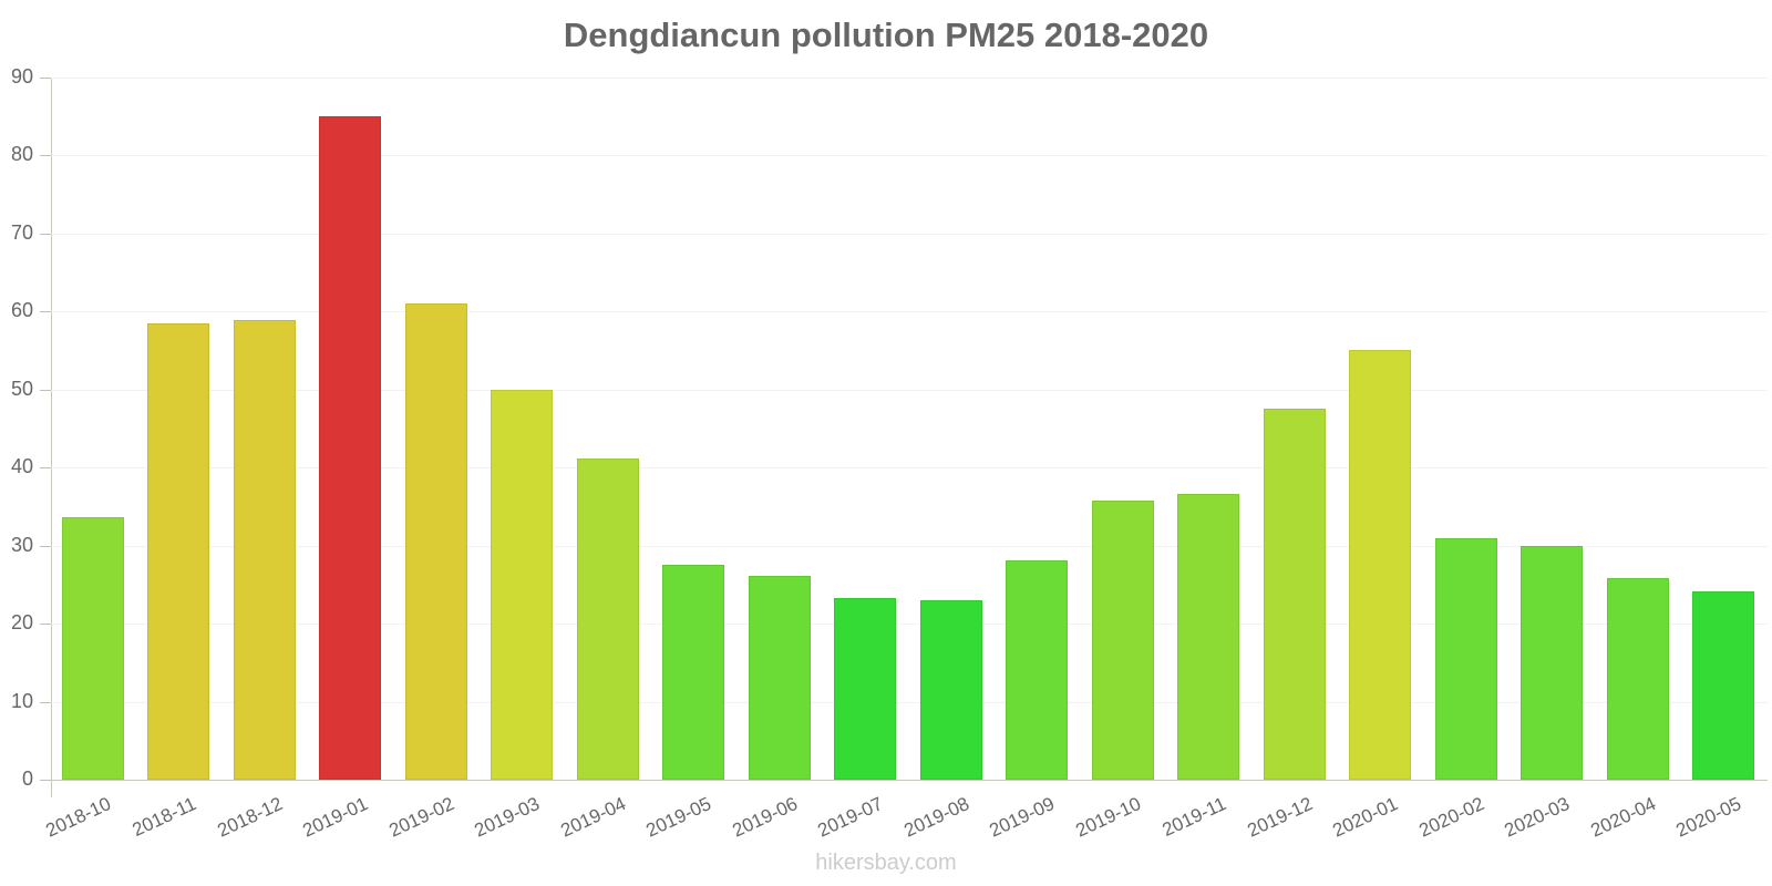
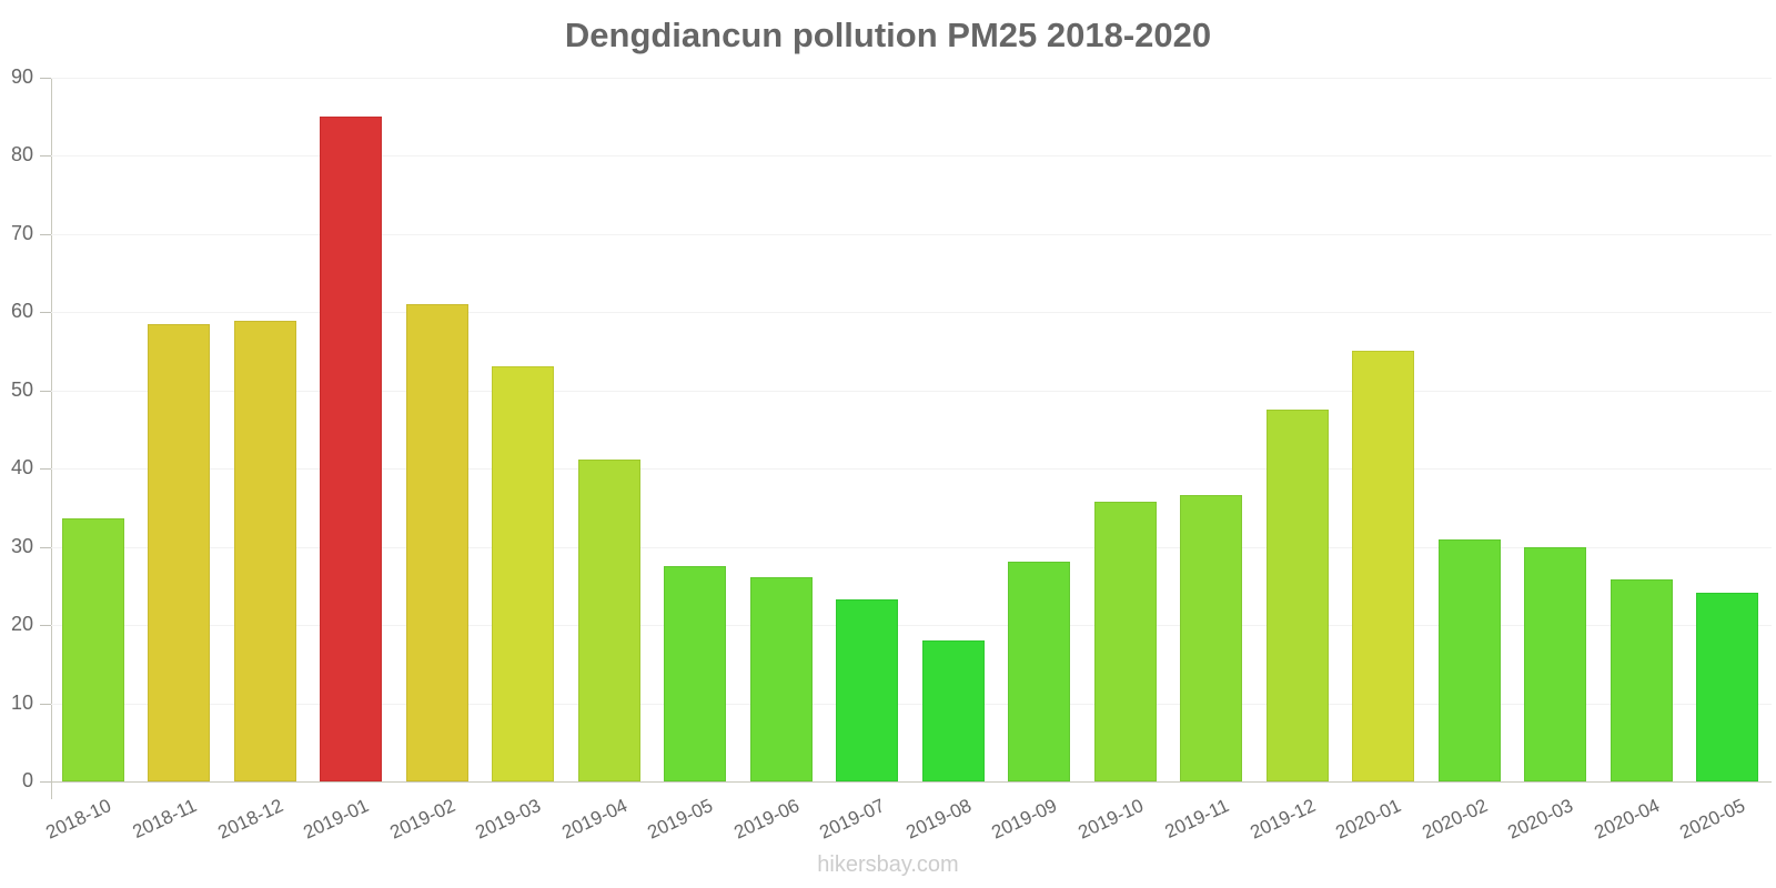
2019-03: 50 -> 53
2019-08: 23 -> 18
